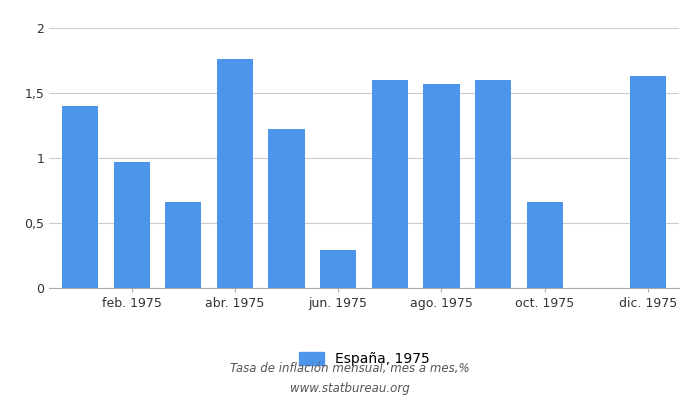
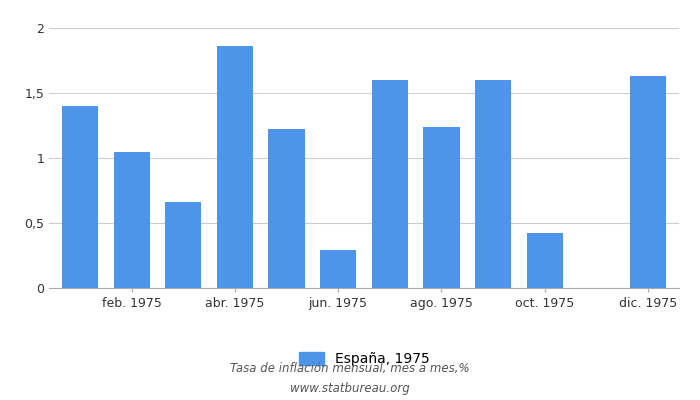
feb. 1975: 0,97 -> 1,05
abr. 1975: 1,76 -> 1,86
ago. 1975: 1,57 -> 1,24
oct. 1975: 0,66 -> 0,42
